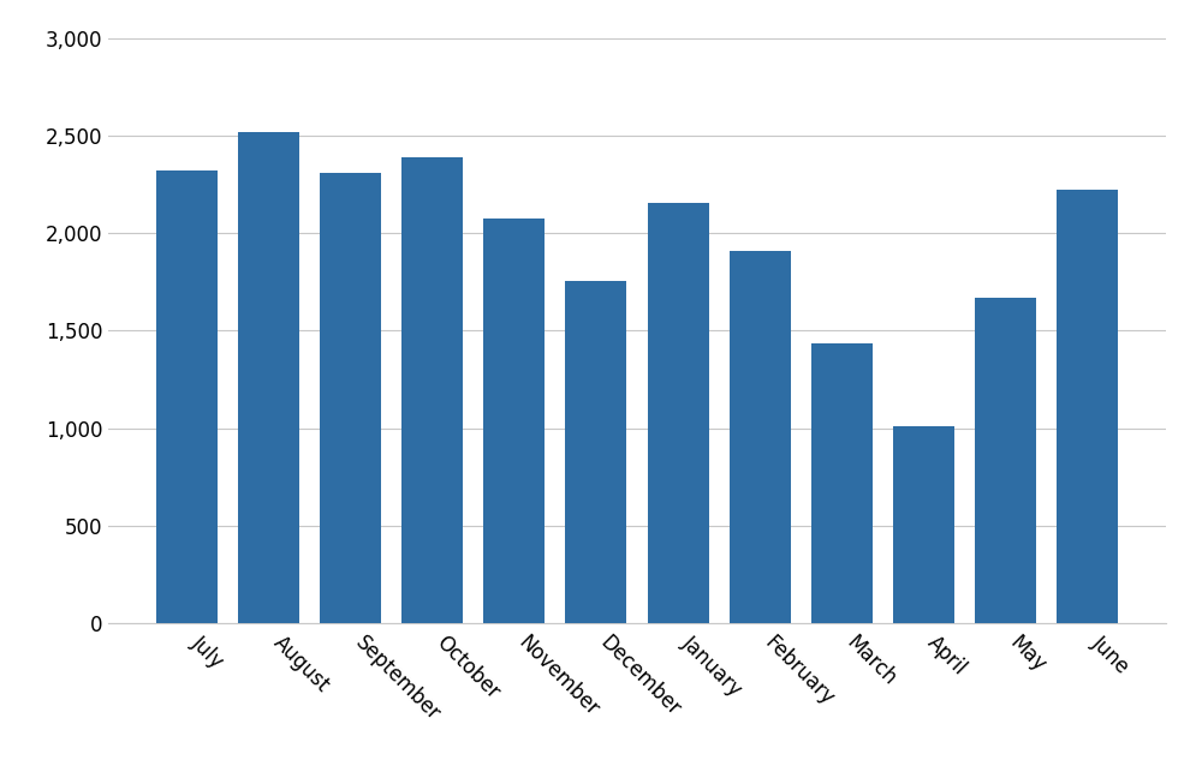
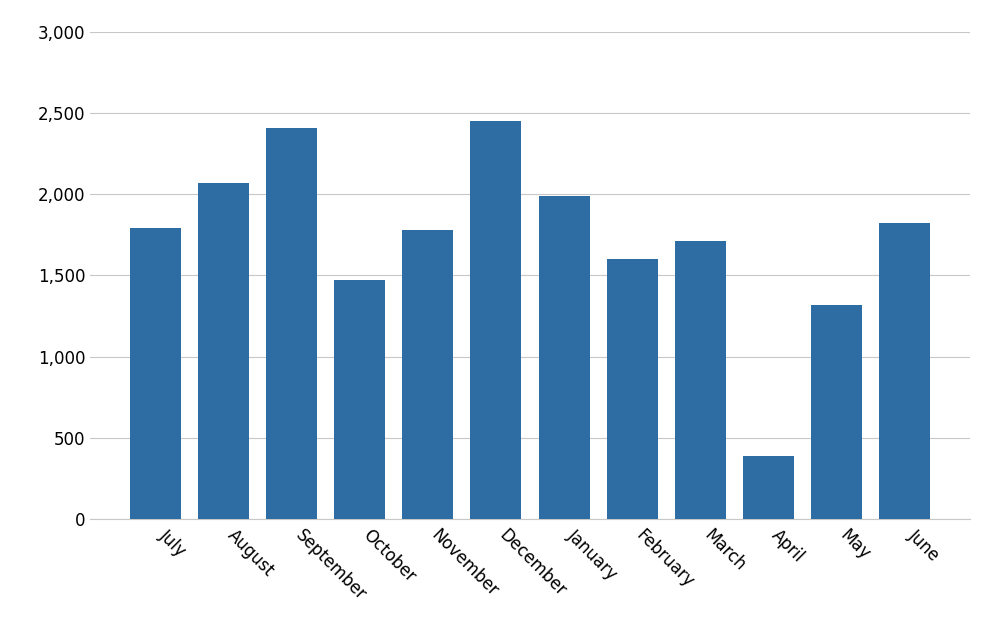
July: 2,320 -> 1,790
August: 2,520 -> 2,070
September: 2,310 -> 2,410
October: 2,390 -> 1,470
November: 2,080 -> 1,780
December: 1,760 -> 2,450
January: 2,160 -> 1,990
February: 1,910 -> 1,600
March: 1,440 -> 1,710
April: 1,010 -> 390
May: 1,670 -> 1,320
June: 2,220 -> 1,820
